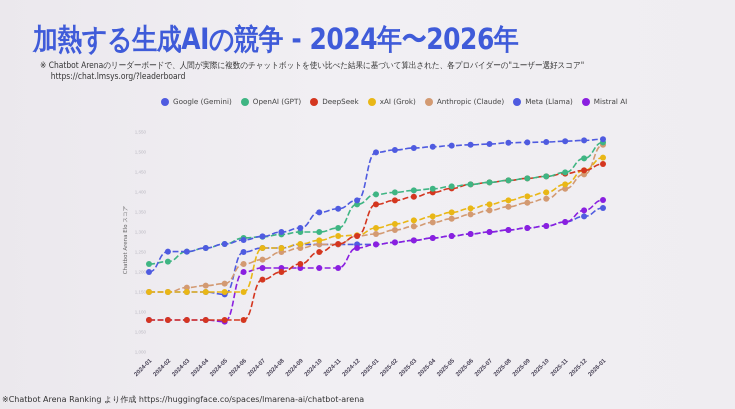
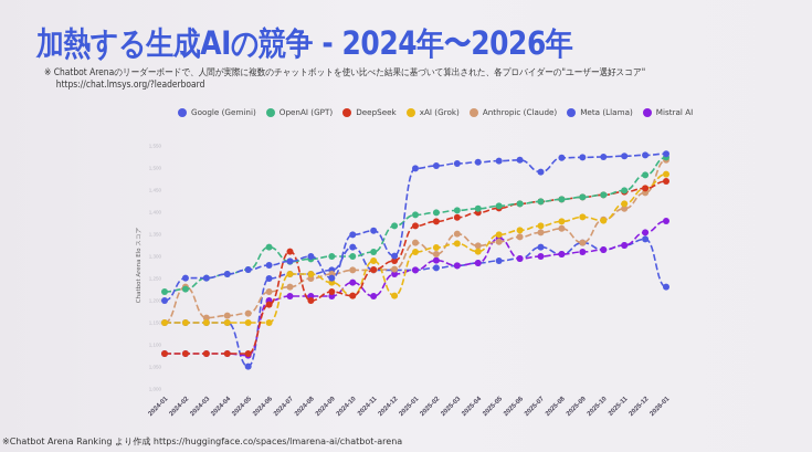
Anthropic (Claude)/2024-02: 1150 -> 1230
Meta (Llama)/2024-05: 1140 -> 1050
OpenAI (GPT)/2024-06: 1280 -> 1320
DeepSeek/2024-06: 1080 -> 1190
DeepSeek/2024-07: 1180 -> 1310
Google (Gemini)/2024-09: 1310 -> 1250
xAI (Grok)/2024-09: 1270 -> 1240
DeepSeek/2024-10: 1250 -> 1210
xAI (Grok)/2024-10: 1280 -> 1210
Meta (Llama)/2024-10: 1270 -> 1320
Mistral AI/2024-10: 1210 -> 1240
Google (Gemini)/2024-12: 1380 -> 1300
xAI (Grok)/2024-12: 1290 -> 1210
Anthropic (Claude)/2024-12: 1290 -> 1270
Anthropic (Claude)/2025-01: 1290 -> 1330
Mistral AI/2025-02: 1270 -> 1290
Anthropic (Claude)/2025-03: 1310 -> 1350
xAI (Grok)/2025-04: 1340 -> 1310
Mistral AI/2025-05: 1290 -> 1340
Google (Gemini)/2025-07: 1520 -> 1490
Meta (Llama)/2025-07: 1300 -> 1320
Anthropic (Claude)/2025-09: 1370 -> 1330
Meta (Llama)/2025-09: 1310 -> 1330
xAI (Grok)/2025-10: 1400 -> 1380
Meta (Llama)/2026-01: 1360 -> 1230
